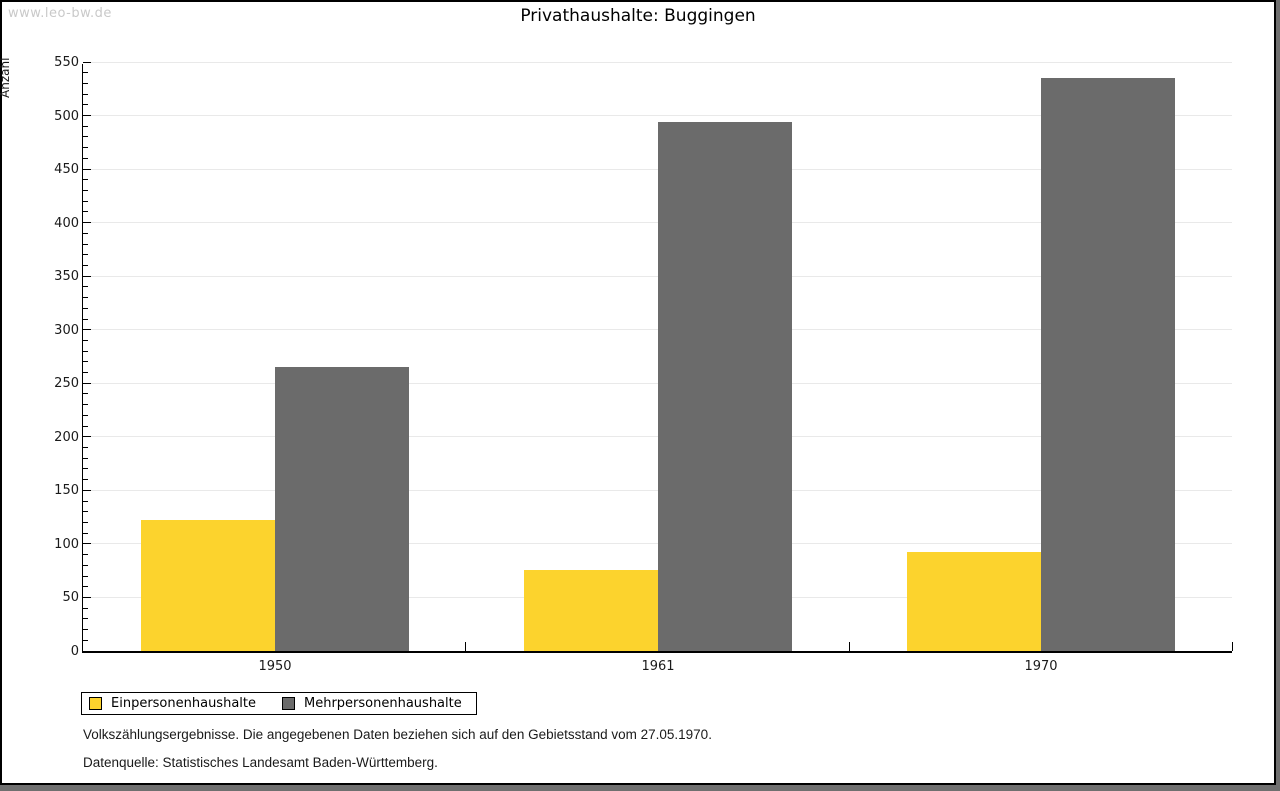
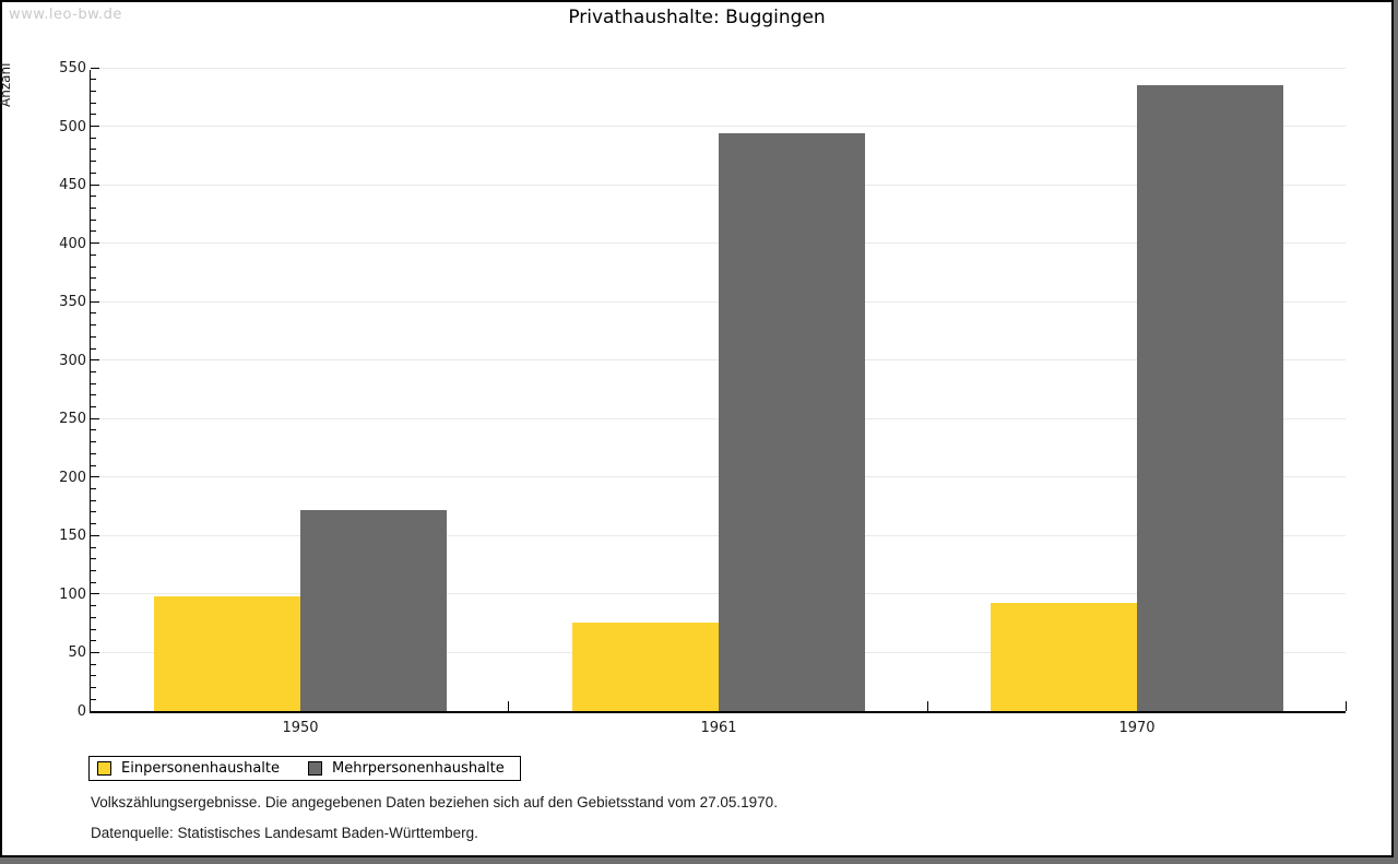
Einpersonenhaushalte/1950: 122 -> 98
Mehrpersonenhaushalte/1950: 265 -> 172
